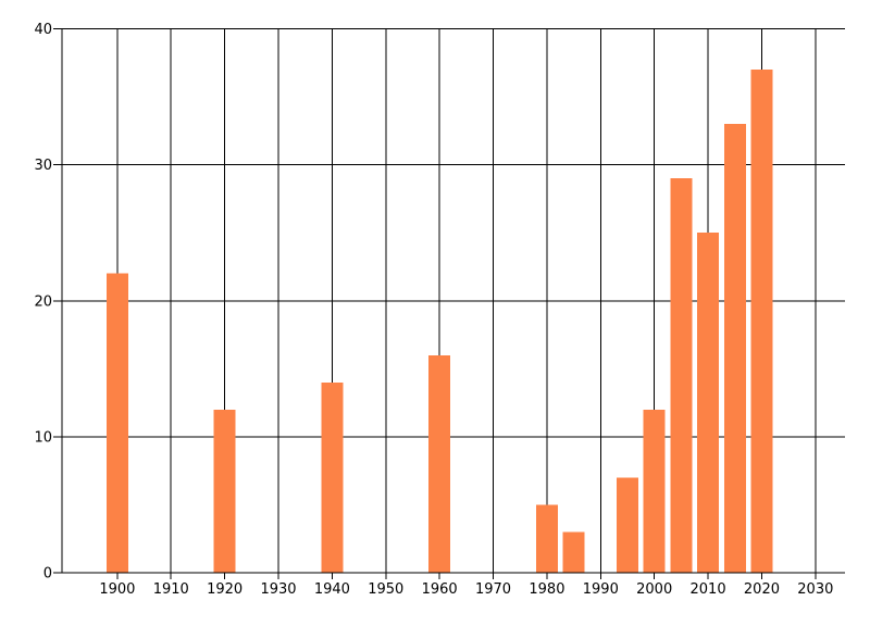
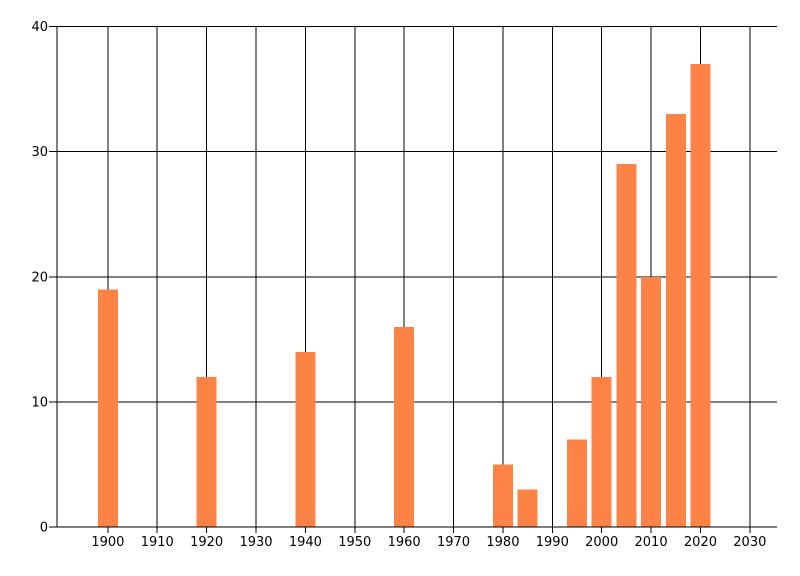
1900: 22 -> 19
2010: 25 -> 20
